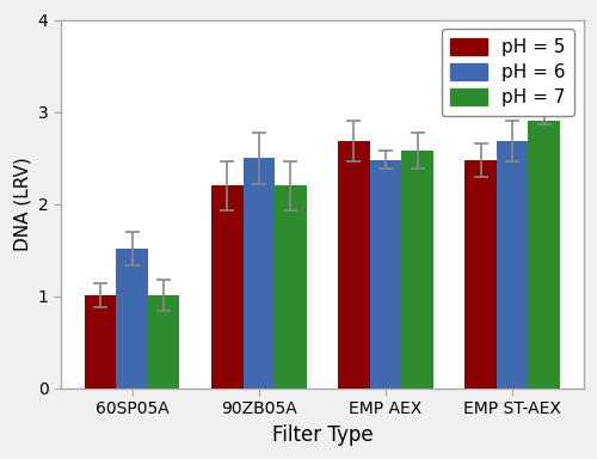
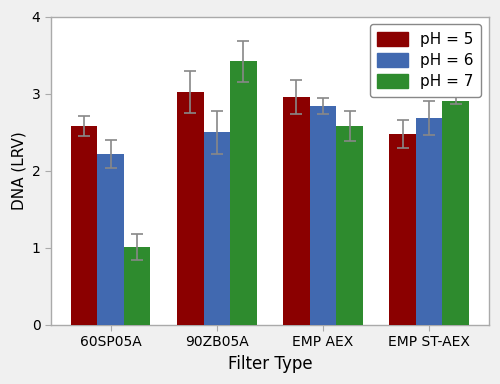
pH = 5/60SP05A: 1.01 -> 2.58
pH = 6/60SP05A: 1.52 -> 2.22
pH = 5/90ZB05A: 2.20 -> 3.02
pH = 7/90ZB05A: 2.20 -> 3.42
pH = 5/EMP AEX: 2.68 -> 2.96
pH = 6/EMP AEX: 2.48 -> 2.84
